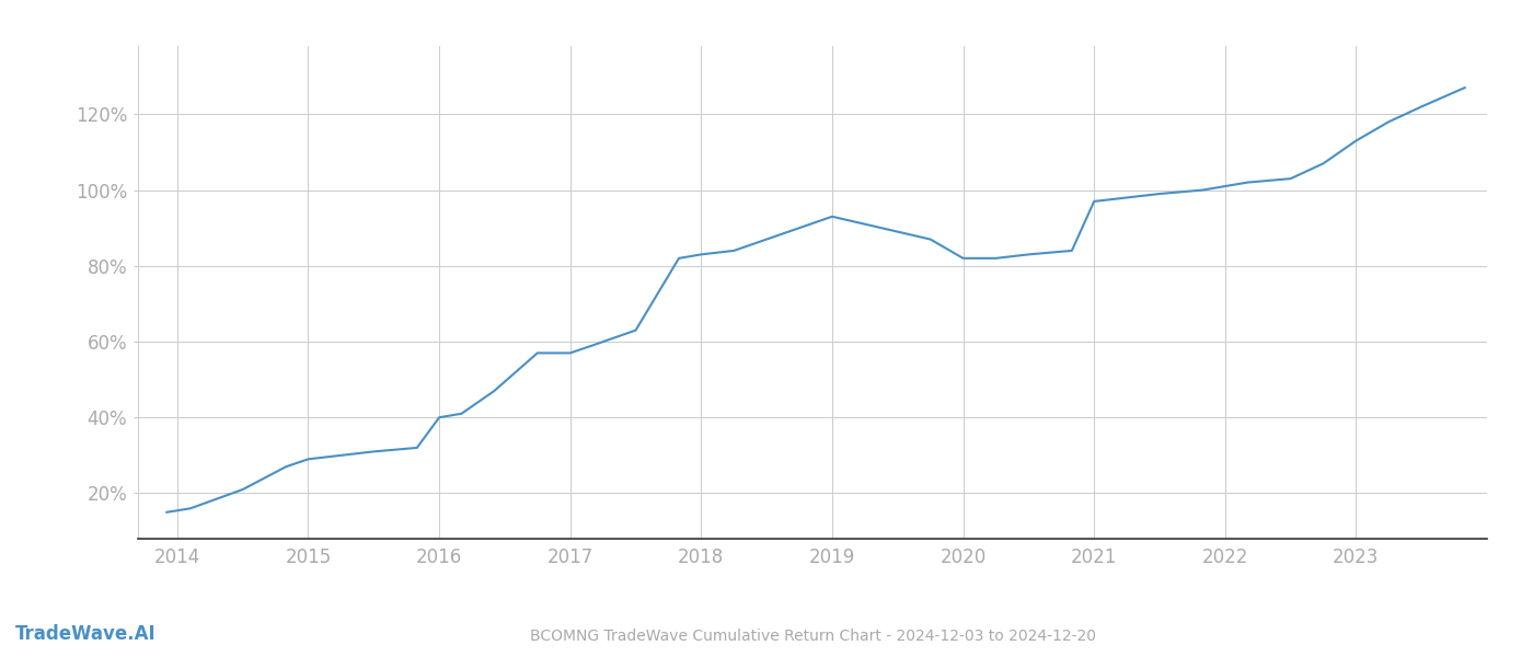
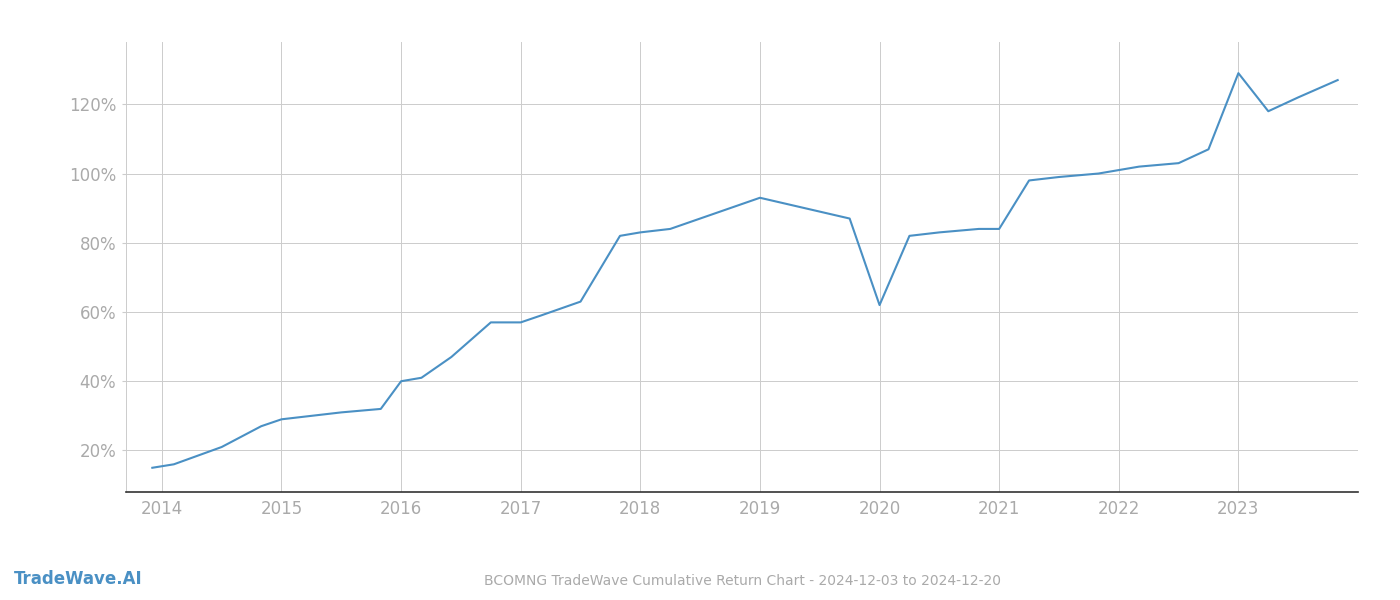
2020: 82% -> 62%
2021: 97% -> 84%
2023: 113% -> 129%
